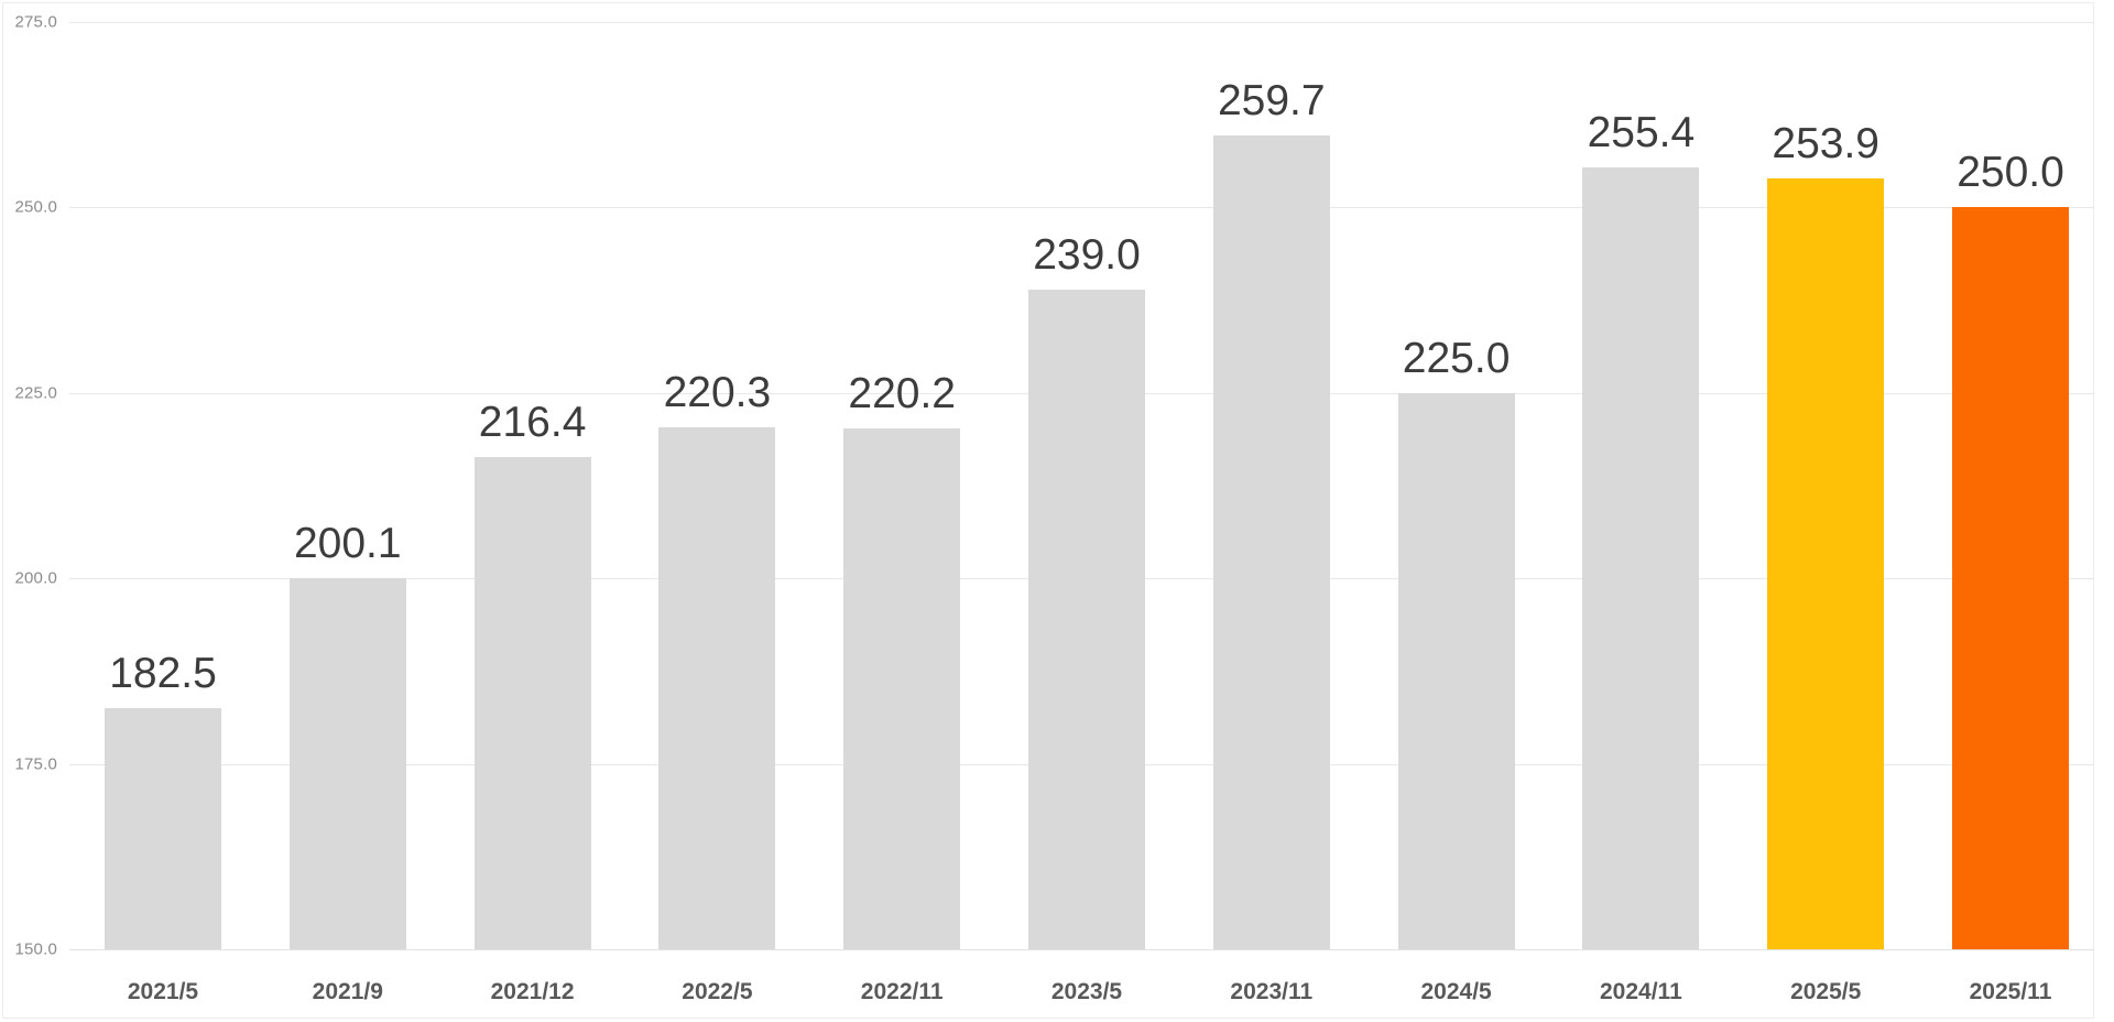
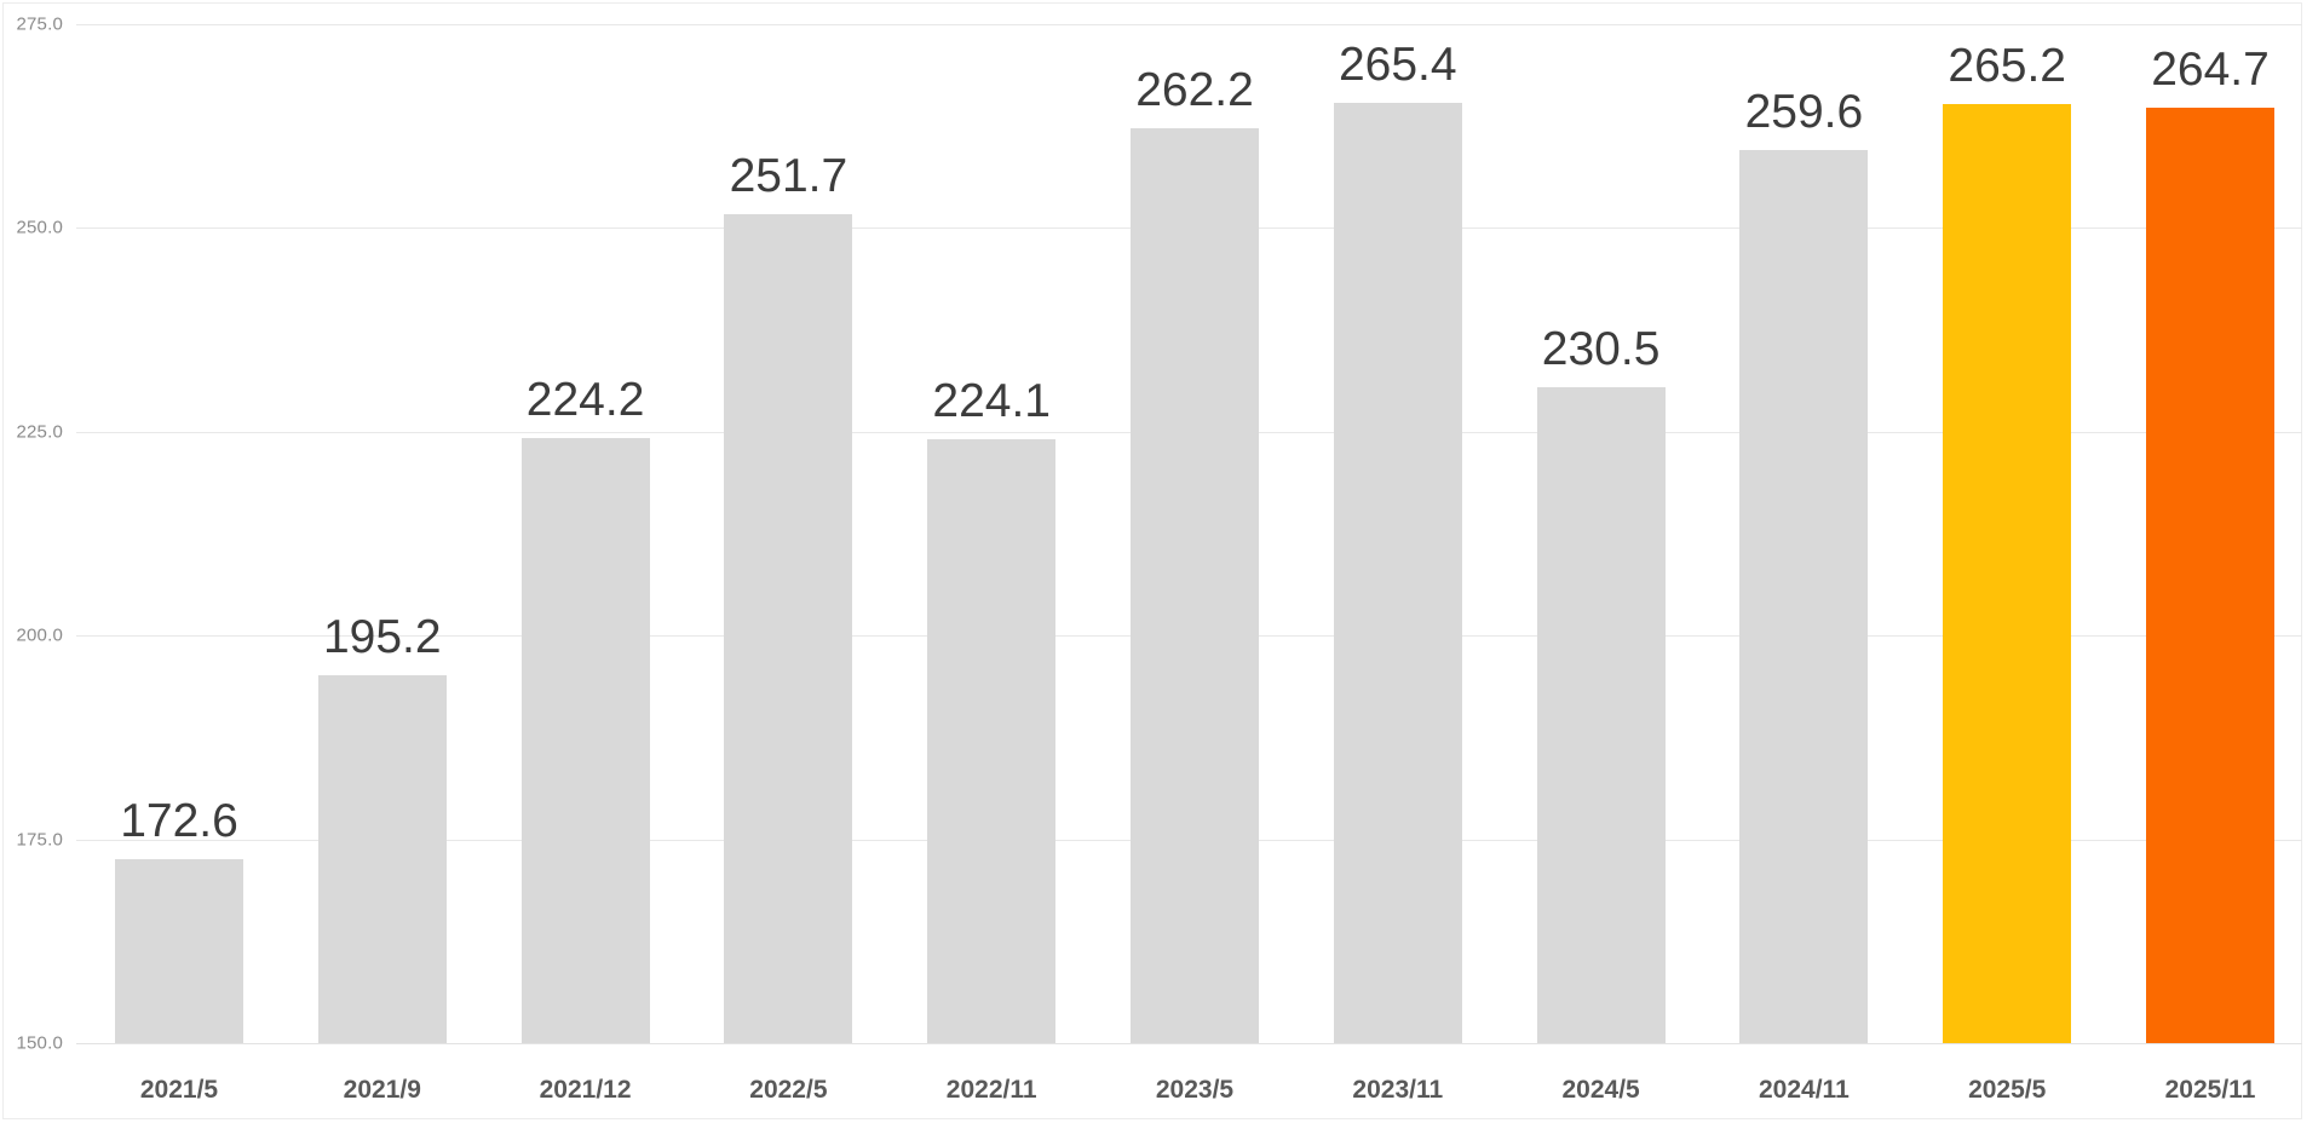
2021/5: 182.5 -> 172.6
2021/9: 200.1 -> 195.2
2021/12: 216.4 -> 224.2
2022/5: 220.3 -> 251.7
2022/11: 220.2 -> 224.1
2023/5: 239.0 -> 262.2
2023/11: 259.7 -> 265.4
2024/5: 225.0 -> 230.5
2024/11: 255.4 -> 259.6
2025/5: 253.9 -> 265.2
2025/11: 250.0 -> 264.7
